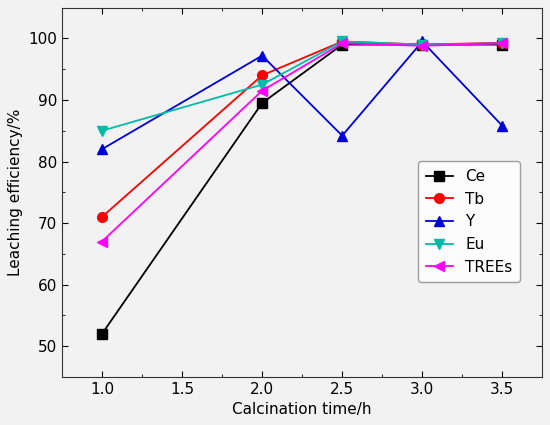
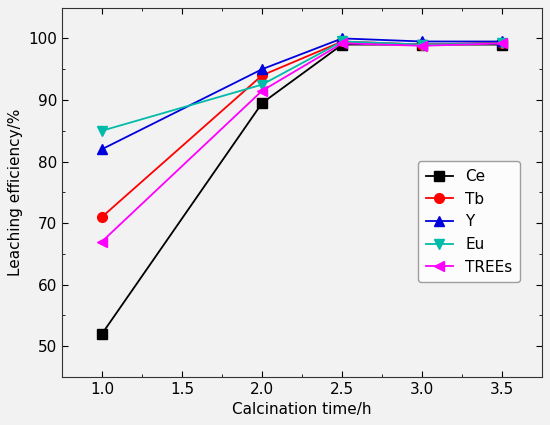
Y/2.0: 97.2 -> 95.0
Y/2.5: 84.2 -> 100.0
Y/3.5: 85.8 -> 99.5
